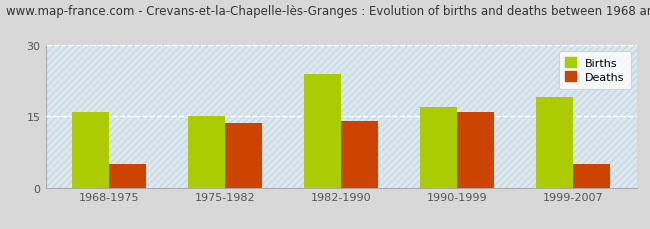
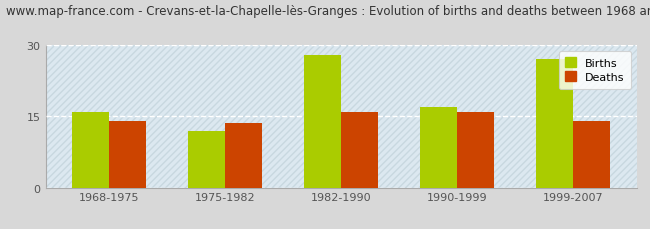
Deaths/1968-1975: 5.0 -> 14.0
Births/1975-1982: 15 -> 12
Births/1982-1990: 24 -> 28
Deaths/1982-1990: 14.0 -> 16.0
Births/1999-2007: 19 -> 27
Deaths/1999-2007: 5.0 -> 14.0
